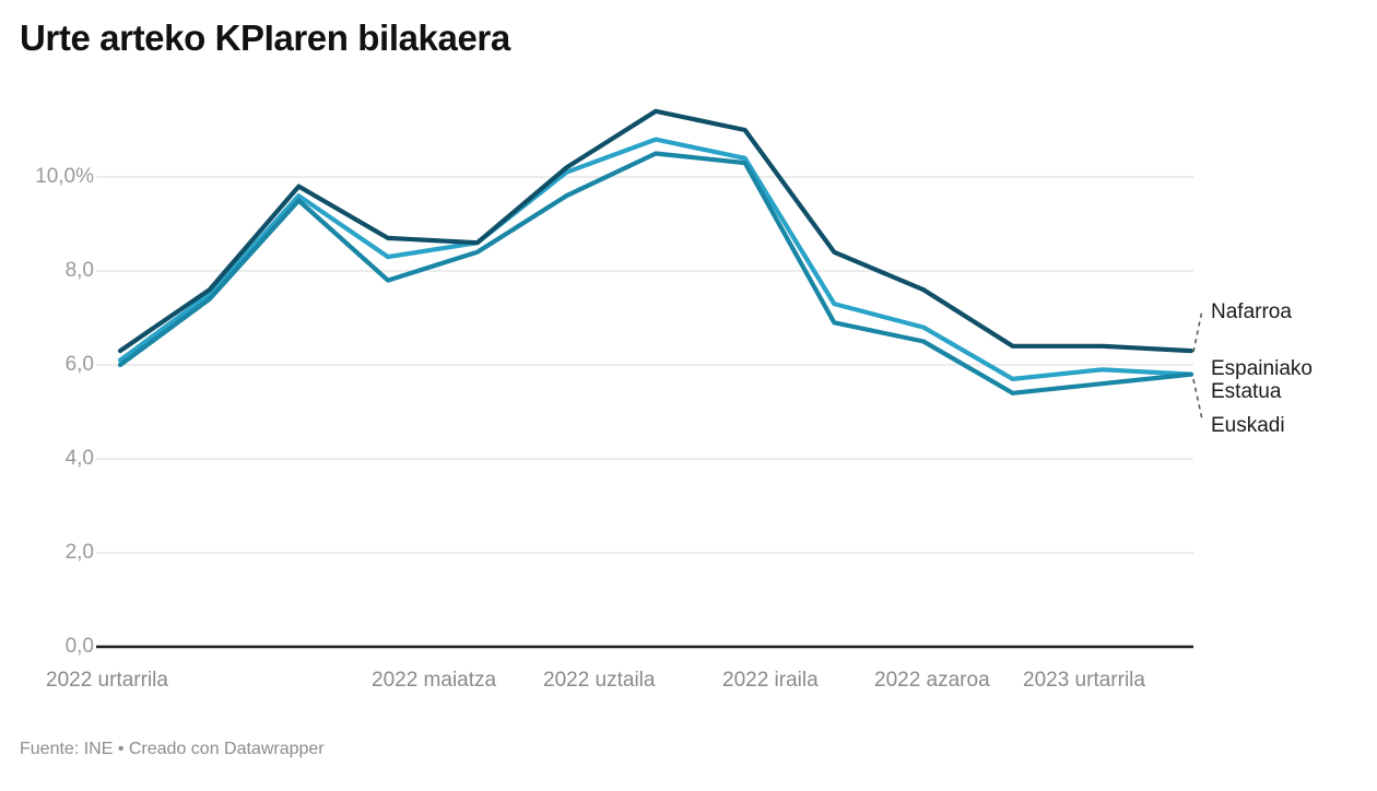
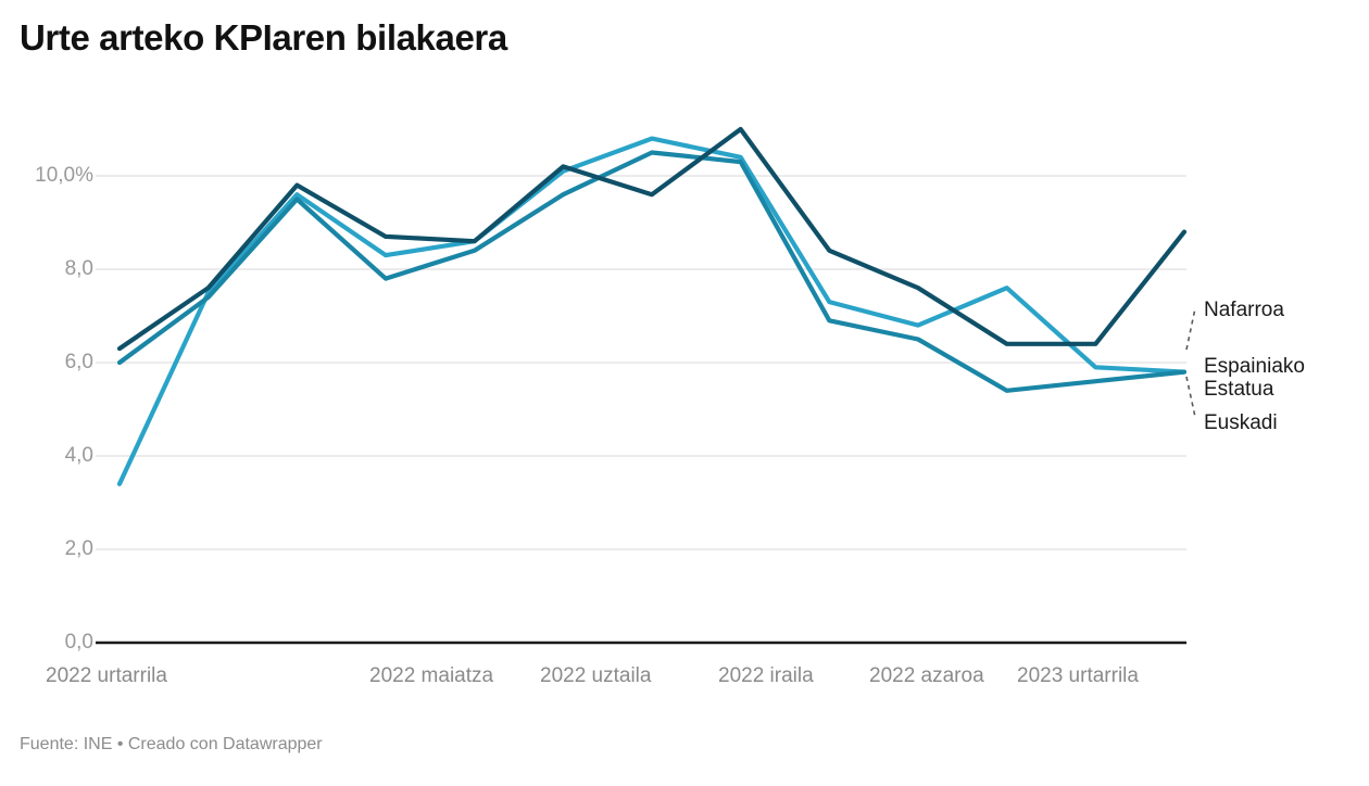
Espainiako Estatua/2022 urtarrila: 6,1% -> 3,4%
Nafarroa/2022 uztaila: 11,4% -> 9,6%
Espainiako Estatua/2022 azaroa: 5,7% -> 7,6%
Nafarroa/2023 urtarrila: 6,3% -> 8,8%
